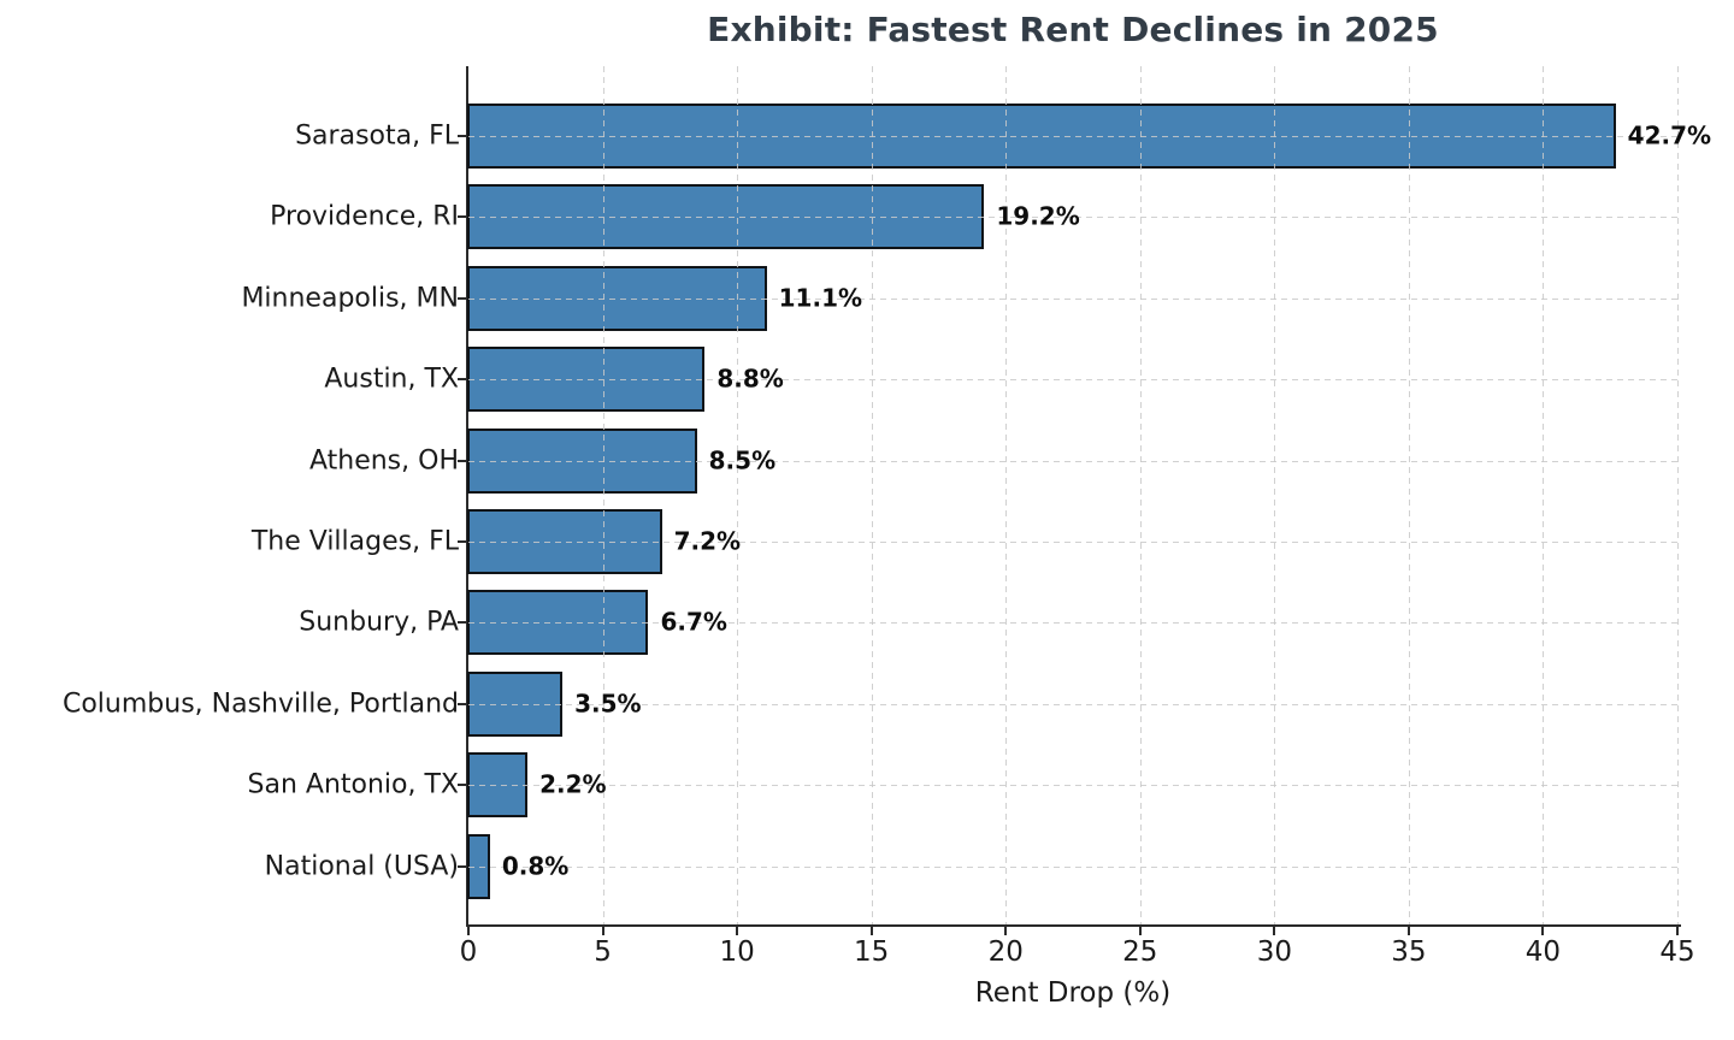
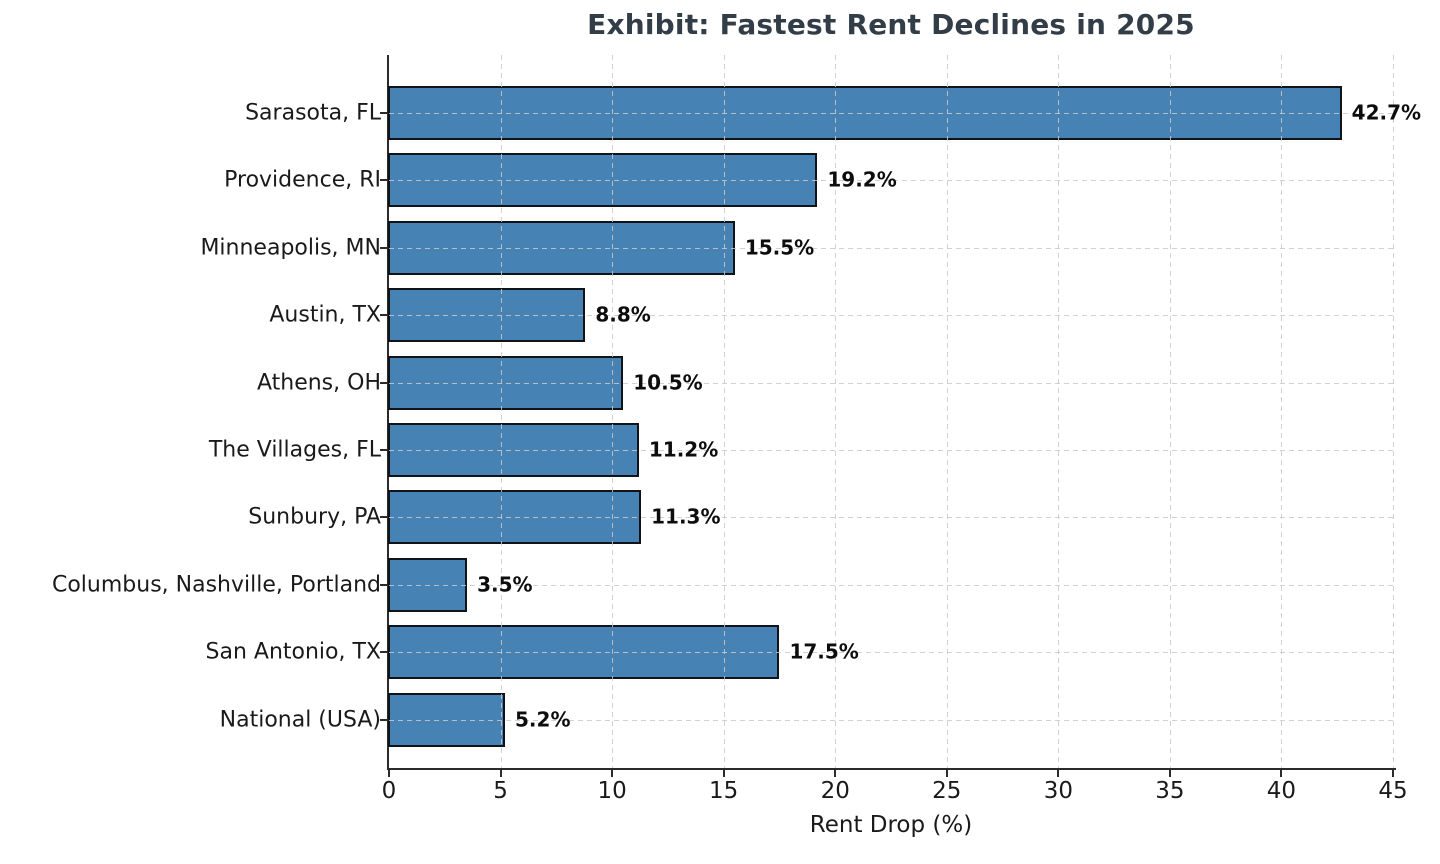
Minneapolis, MN: 11.1% -> 15.5%
Athens, OH: 8.5% -> 10.5%
The Villages, FL: 7.2% -> 11.2%
Sunbury, PA: 6.7% -> 11.3%
San Antonio, TX: 2.2% -> 17.5%
National (USA): 0.8% -> 5.2%
